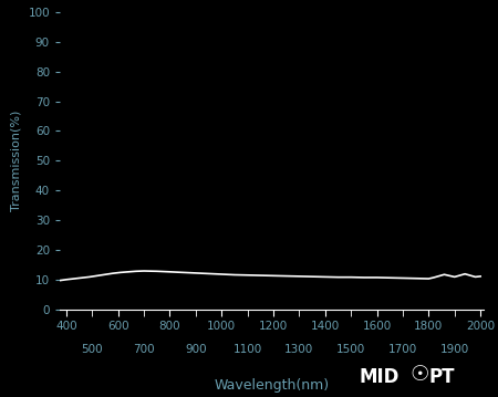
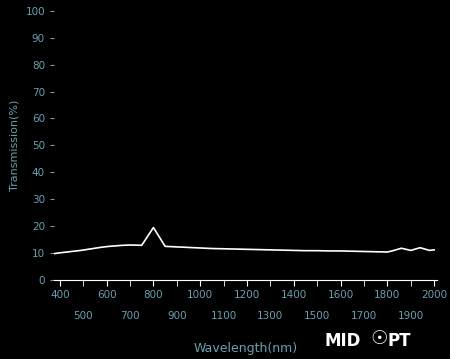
800: 12.7 -> 19.5
